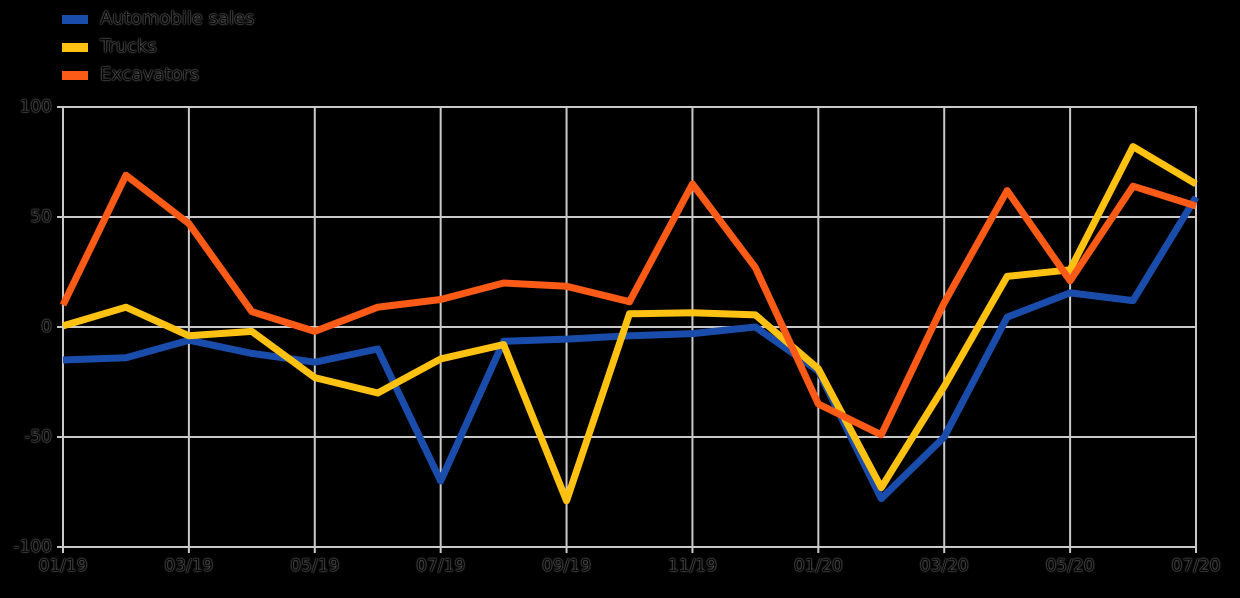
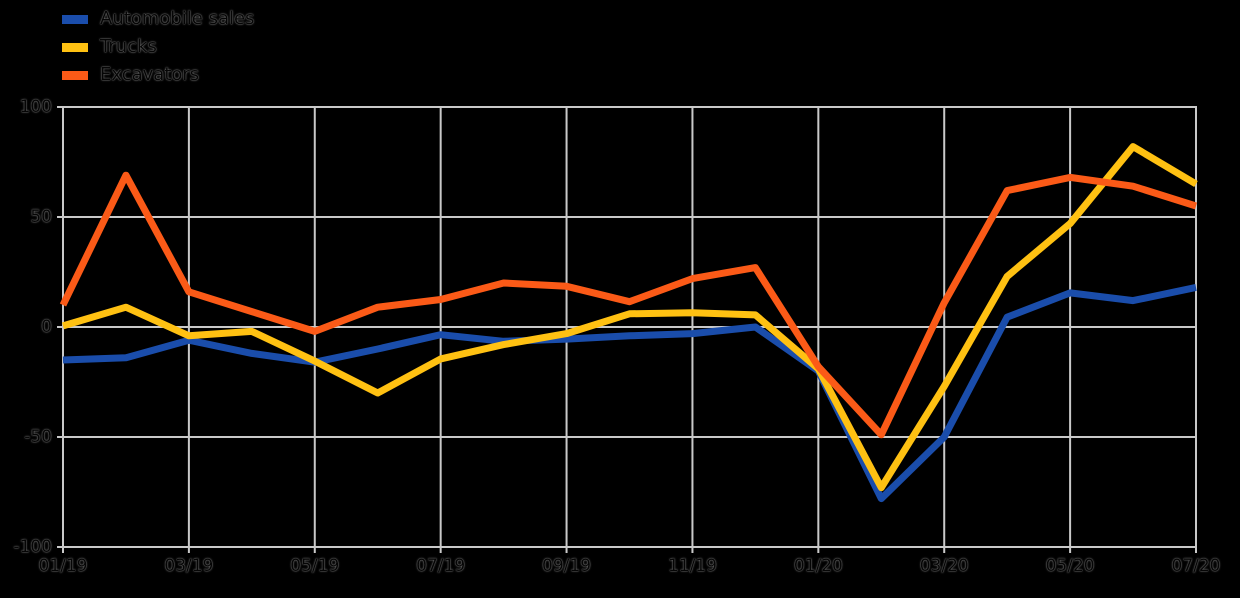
Excavators/03/19: 47 -> 16
Trucks/05/19: -23 -> -16
Automobile sales/07/19: -70 -> -4
Trucks/09/19: -79 -> -3
Excavators/11/19: 65 -> 22
Excavators/01/20: -35 -> -18
Trucks/05/20: 26 -> 47
Excavators/05/20: 21 -> 68
Automobile sales/07/20: 59 -> 18
